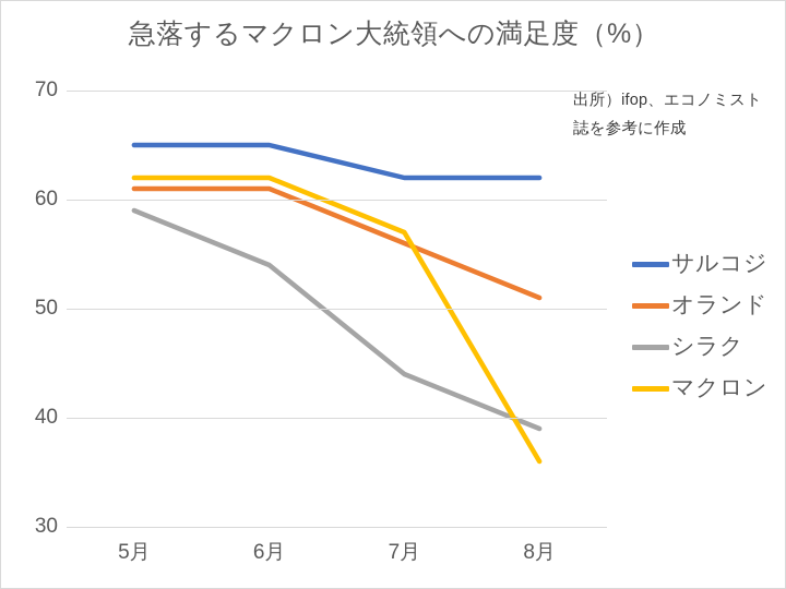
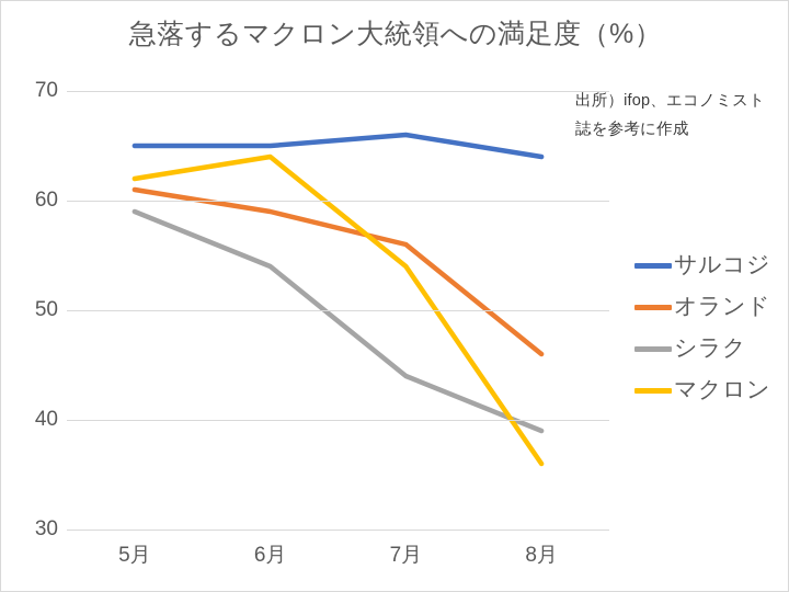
オランド/6月: 61 -> 59
マクロン/6月: 62 -> 64
サルコジ/7月: 62 -> 66
マクロン/7月: 57 -> 54
サルコジ/8月: 62 -> 64
オランド/8月: 51 -> 46
